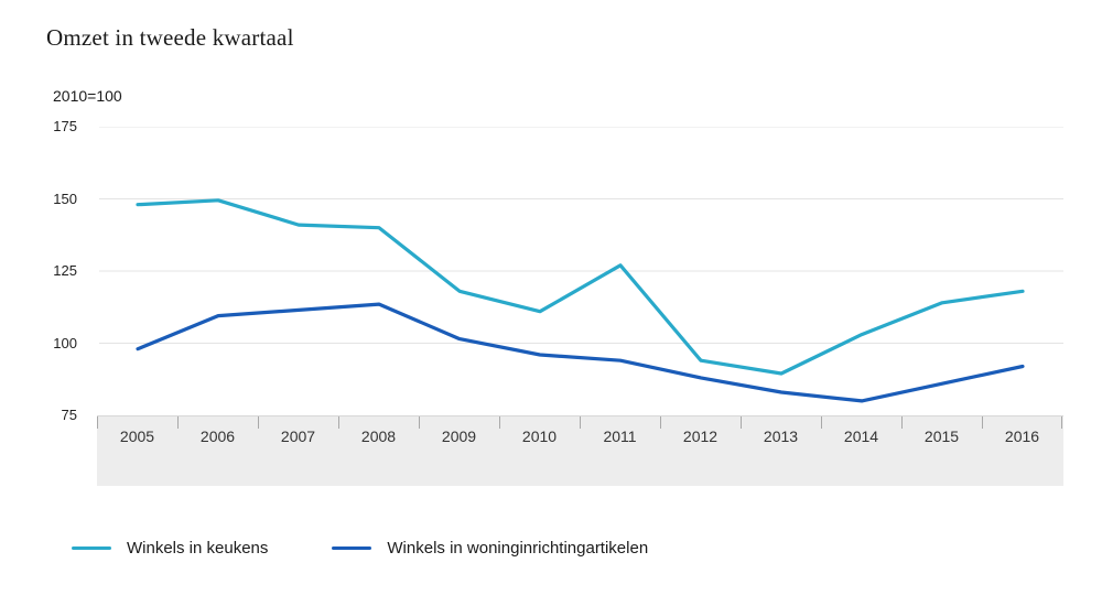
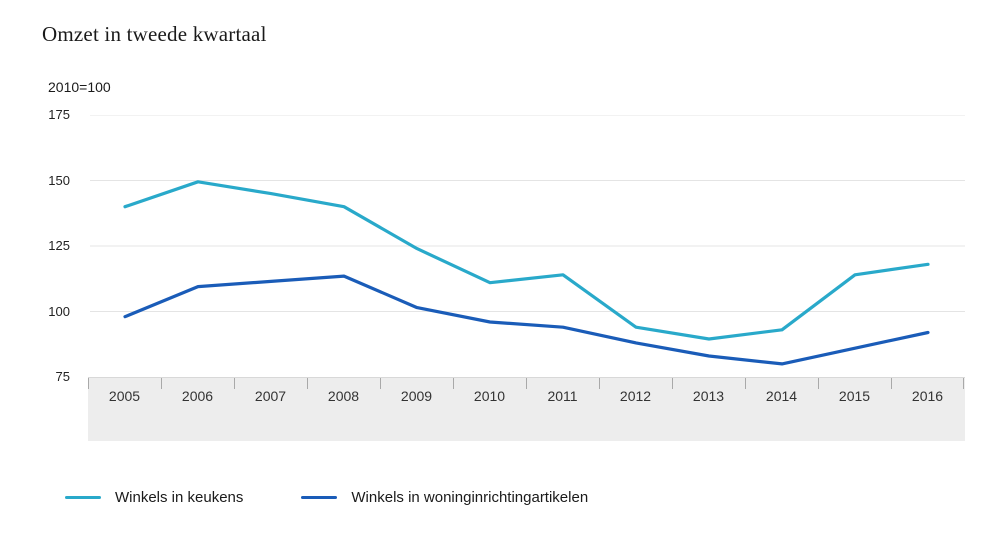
Winkels in keukens/2005: 148 -> 140
Winkels in keukens/2007: 141 -> 145
Winkels in keukens/2009: 118 -> 124
Winkels in keukens/2011: 127 -> 114
Winkels in keukens/2014: 103 -> 93
